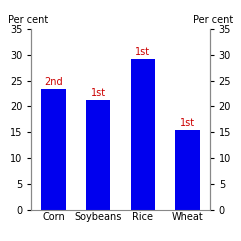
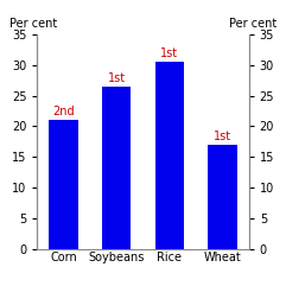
Corn: 23.4 -> 21.0
Soybeans: 21.2 -> 26.5
Rice: 29.2 -> 30.5
Wheat: 15.4 -> 17.0
